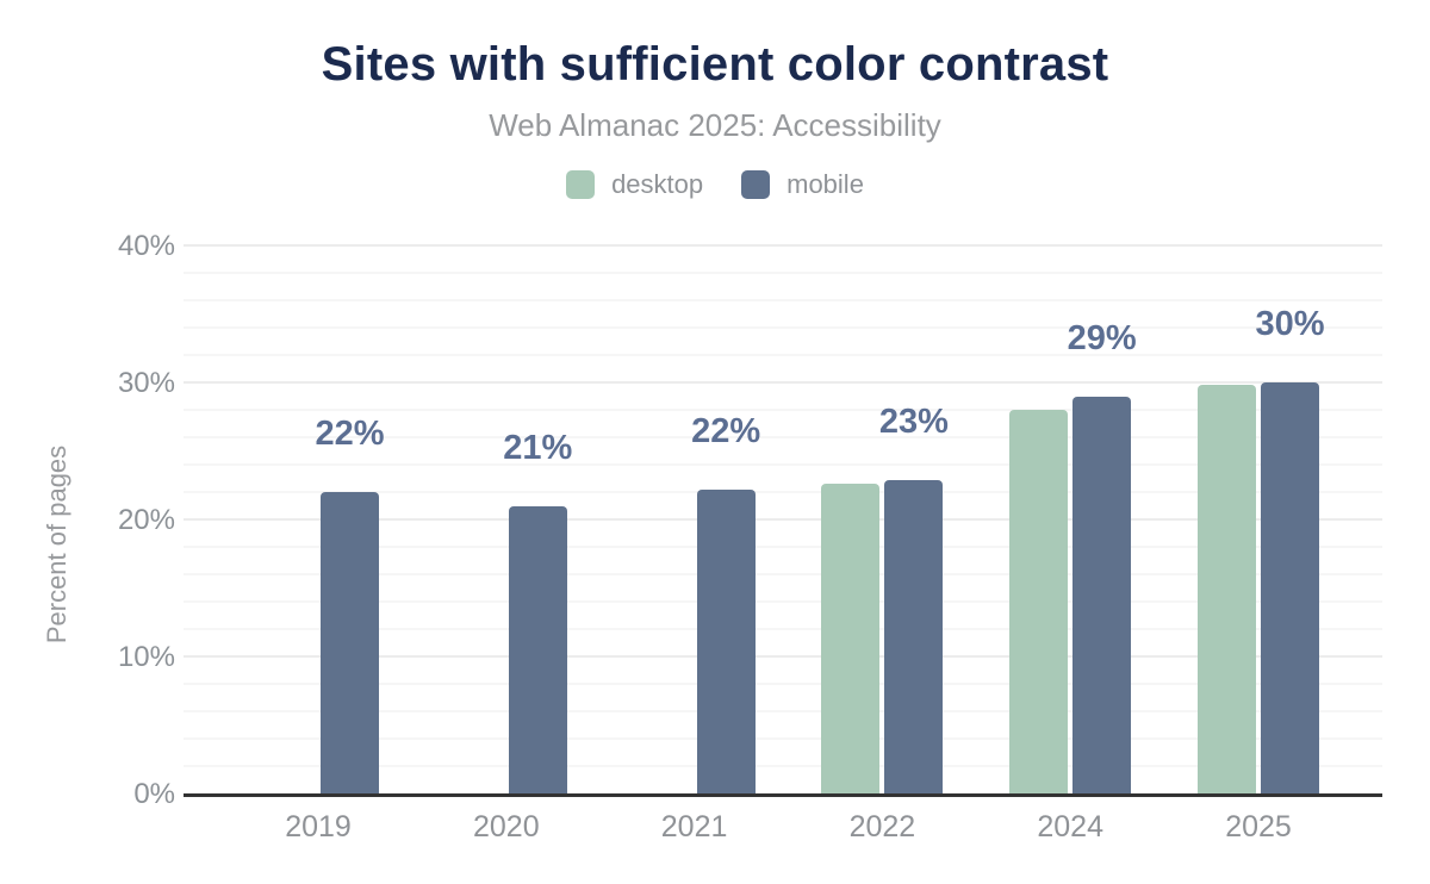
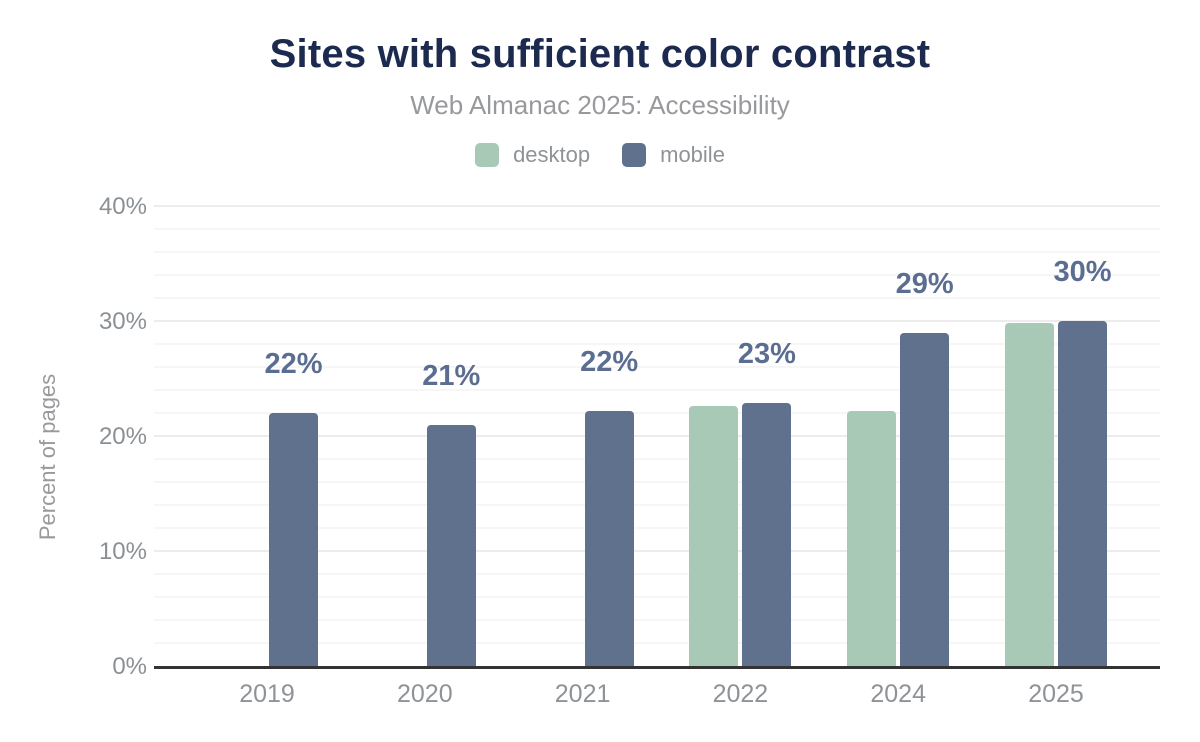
desktop/2024: 28.0% -> 22.2%
